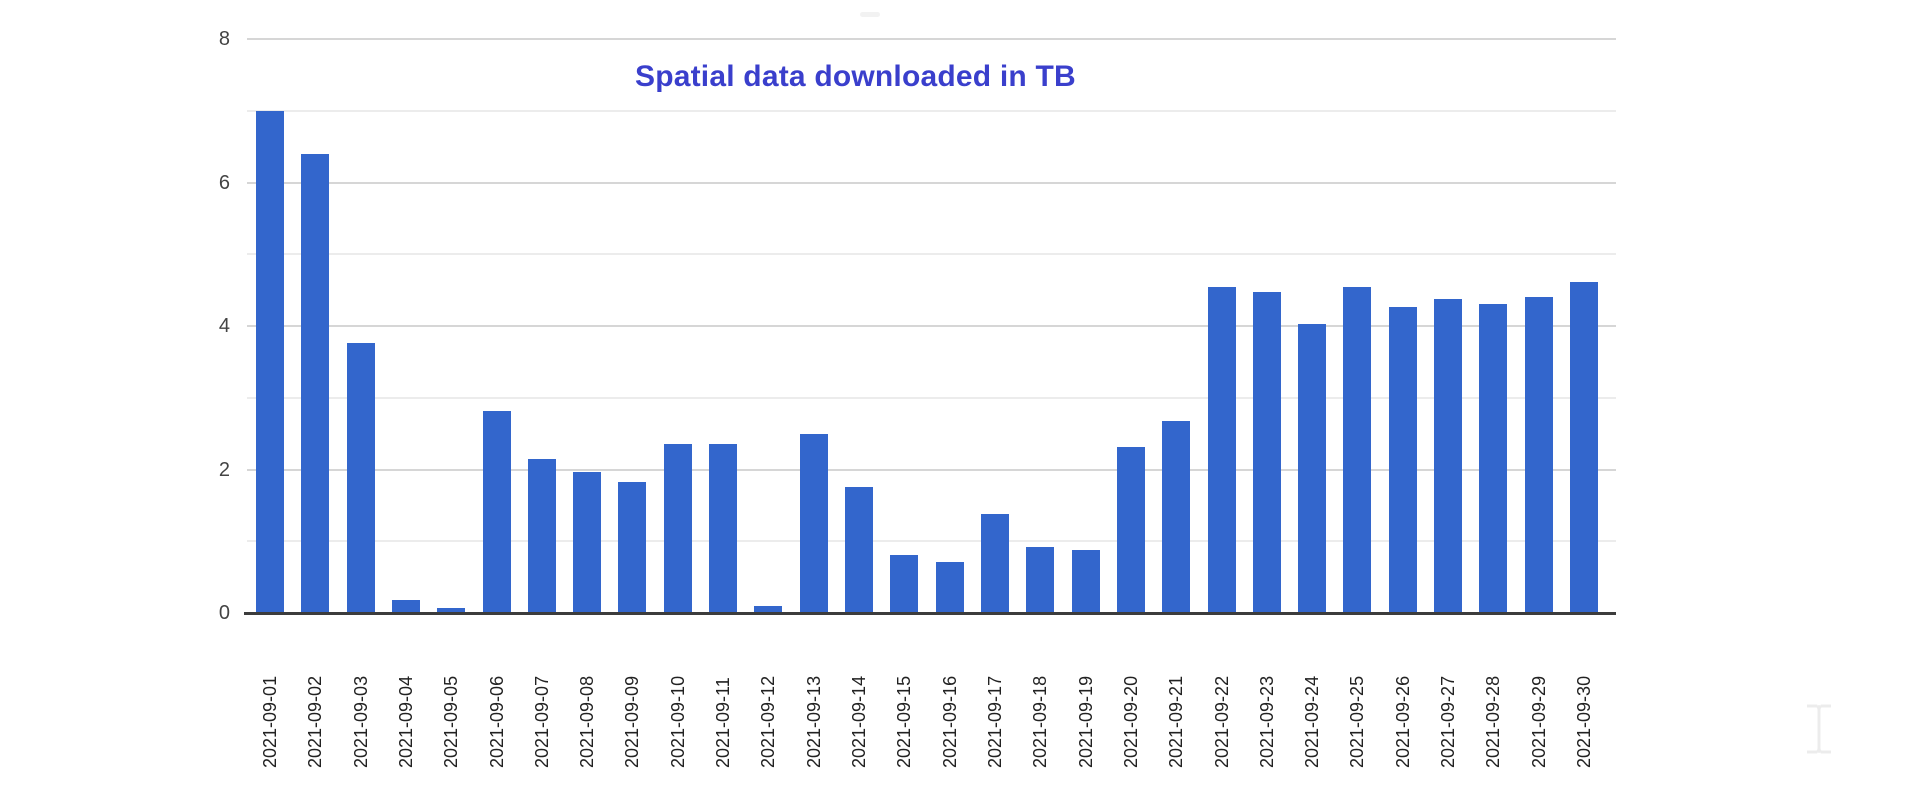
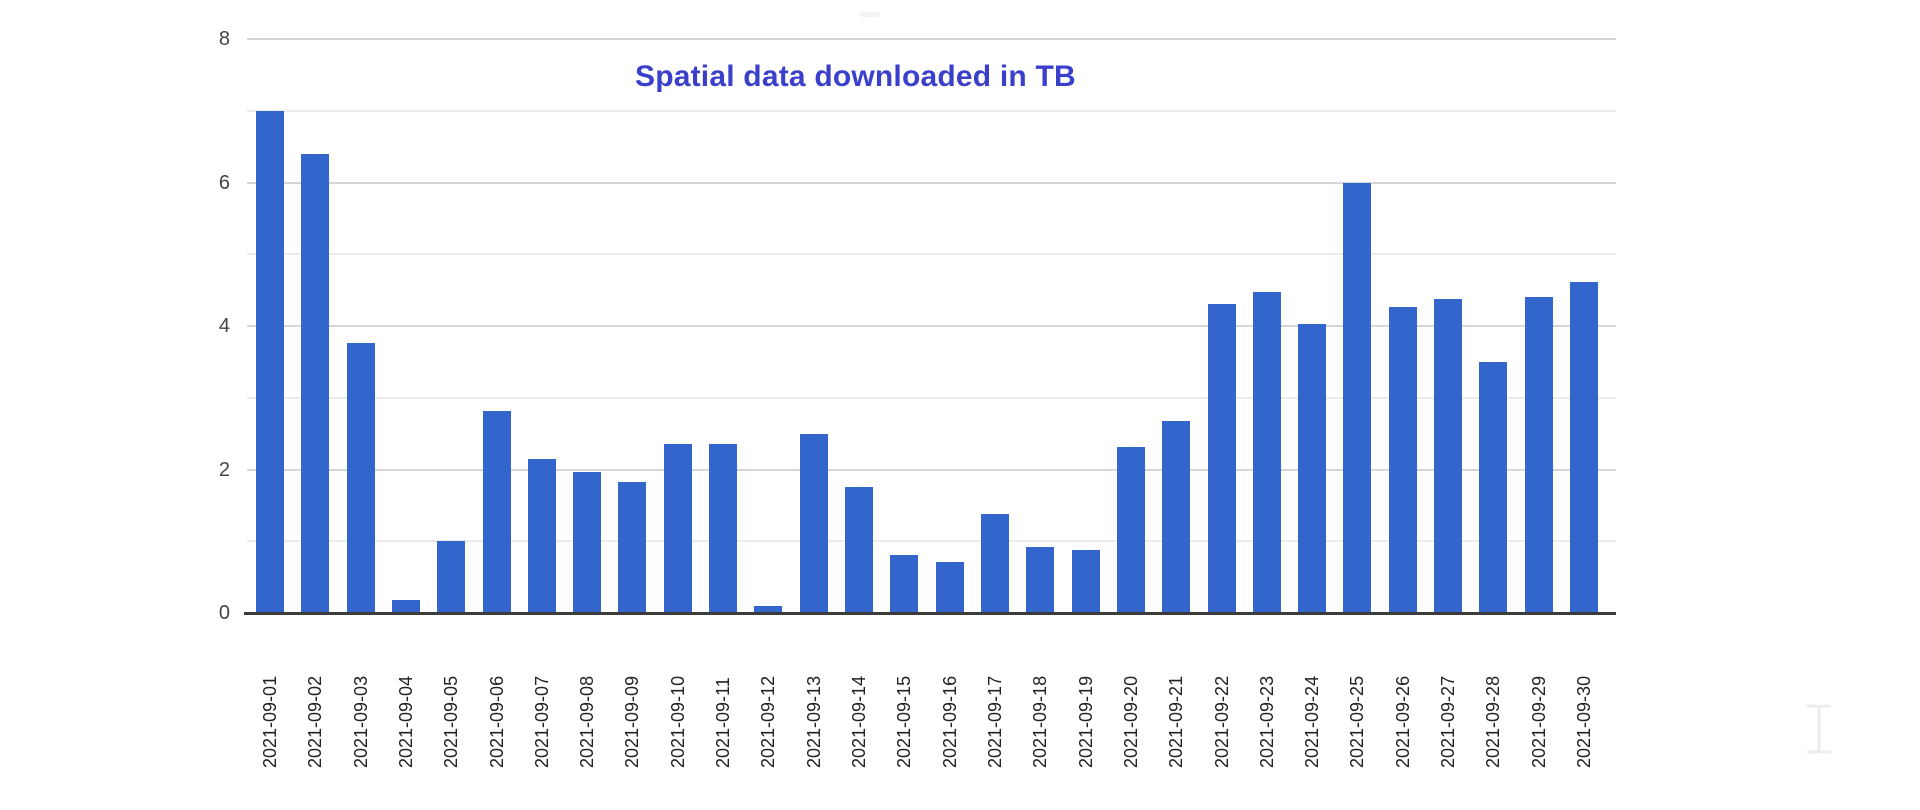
2021-09-05: 0.1 -> 1.0
2021-09-22: 4.5 -> 4.3
2021-09-25: 4.5 -> 6.0
2021-09-28: 4.3 -> 3.5
